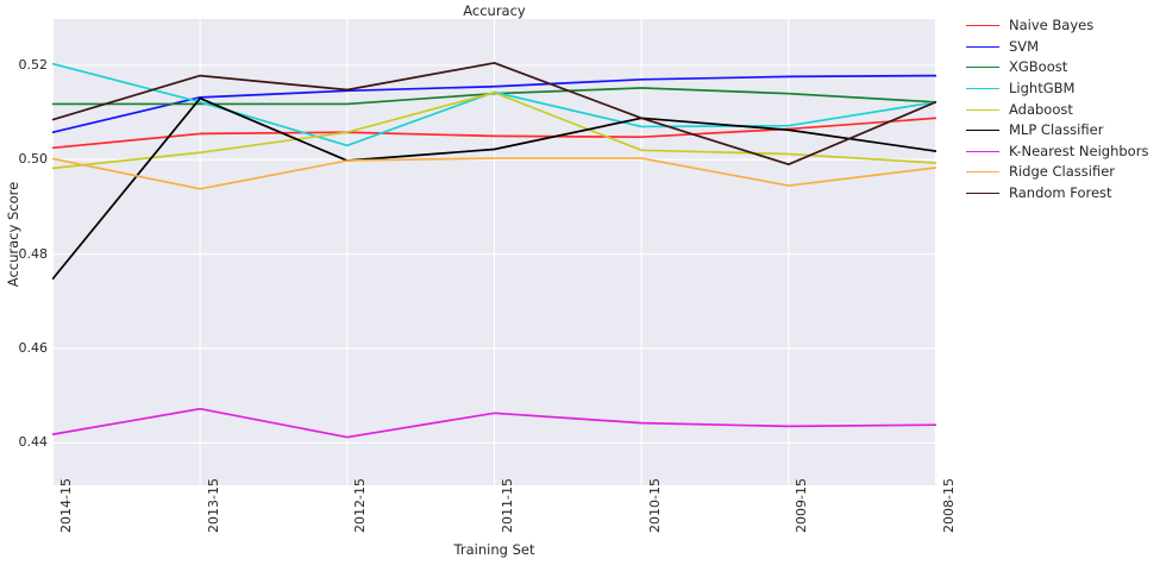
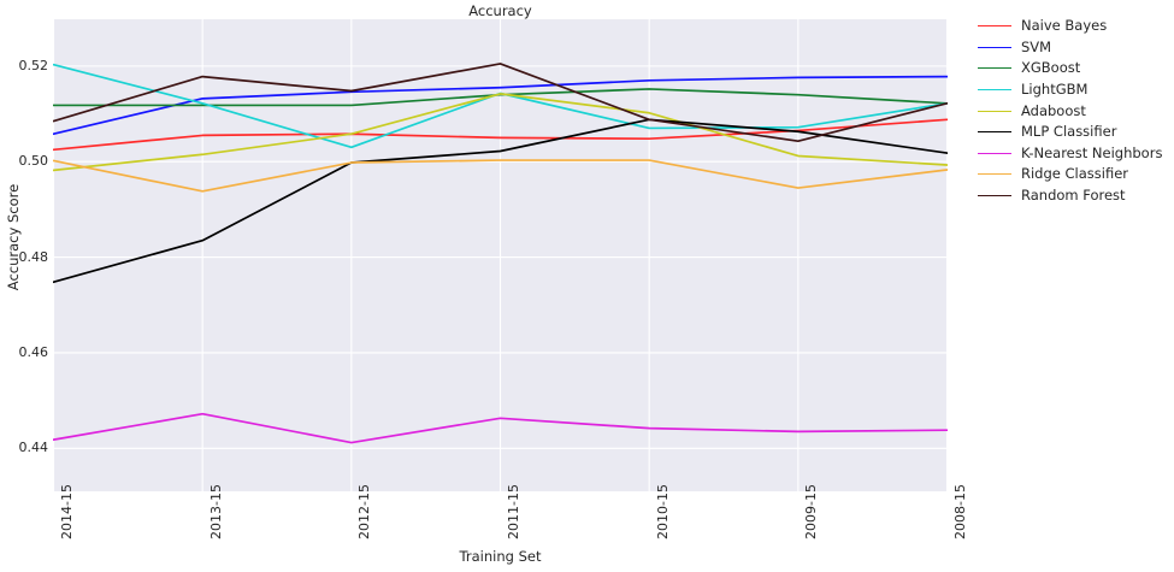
MLP Classifier/2013-15: 0.513 -> 0.483
Adaboost/2010-15: 0.502 -> 0.510
Random Forest/2009-15: 0.499 -> 0.504
